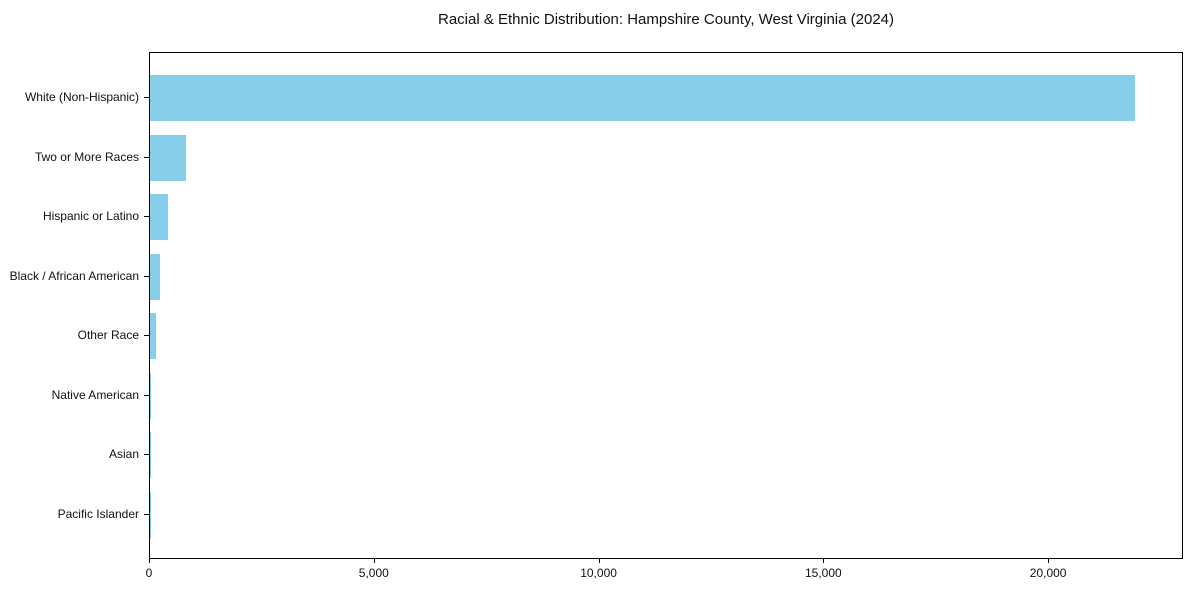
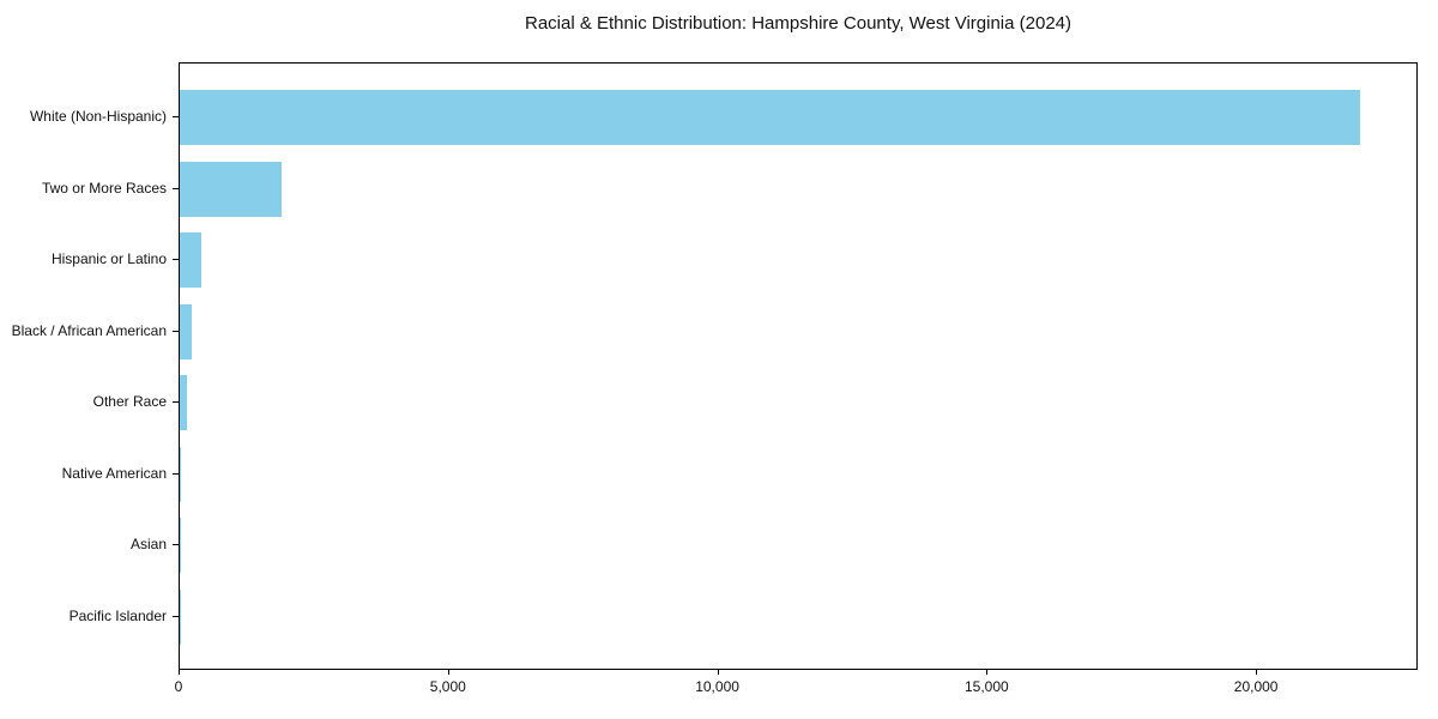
Two or More Races: 800 -> 1900
